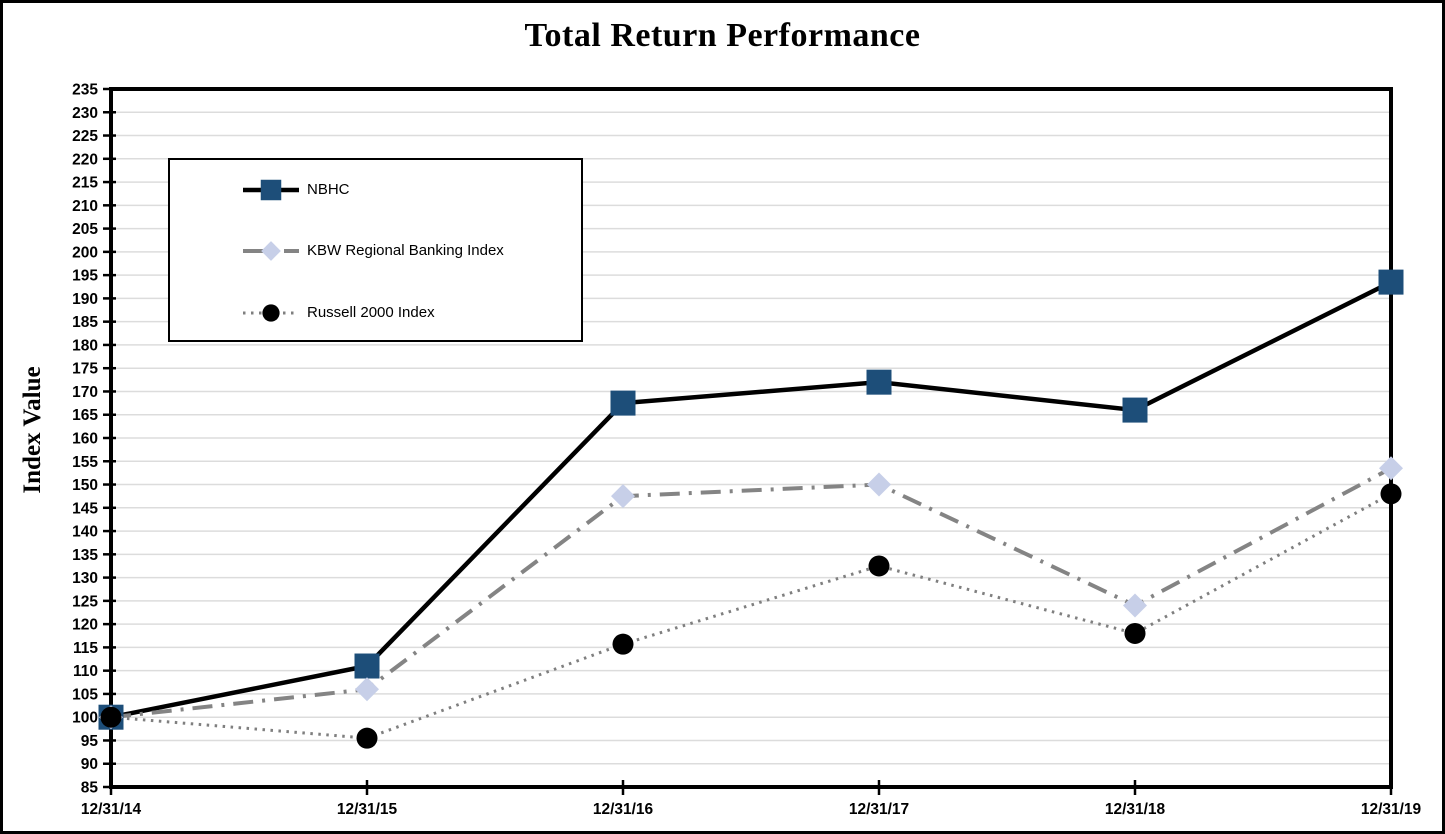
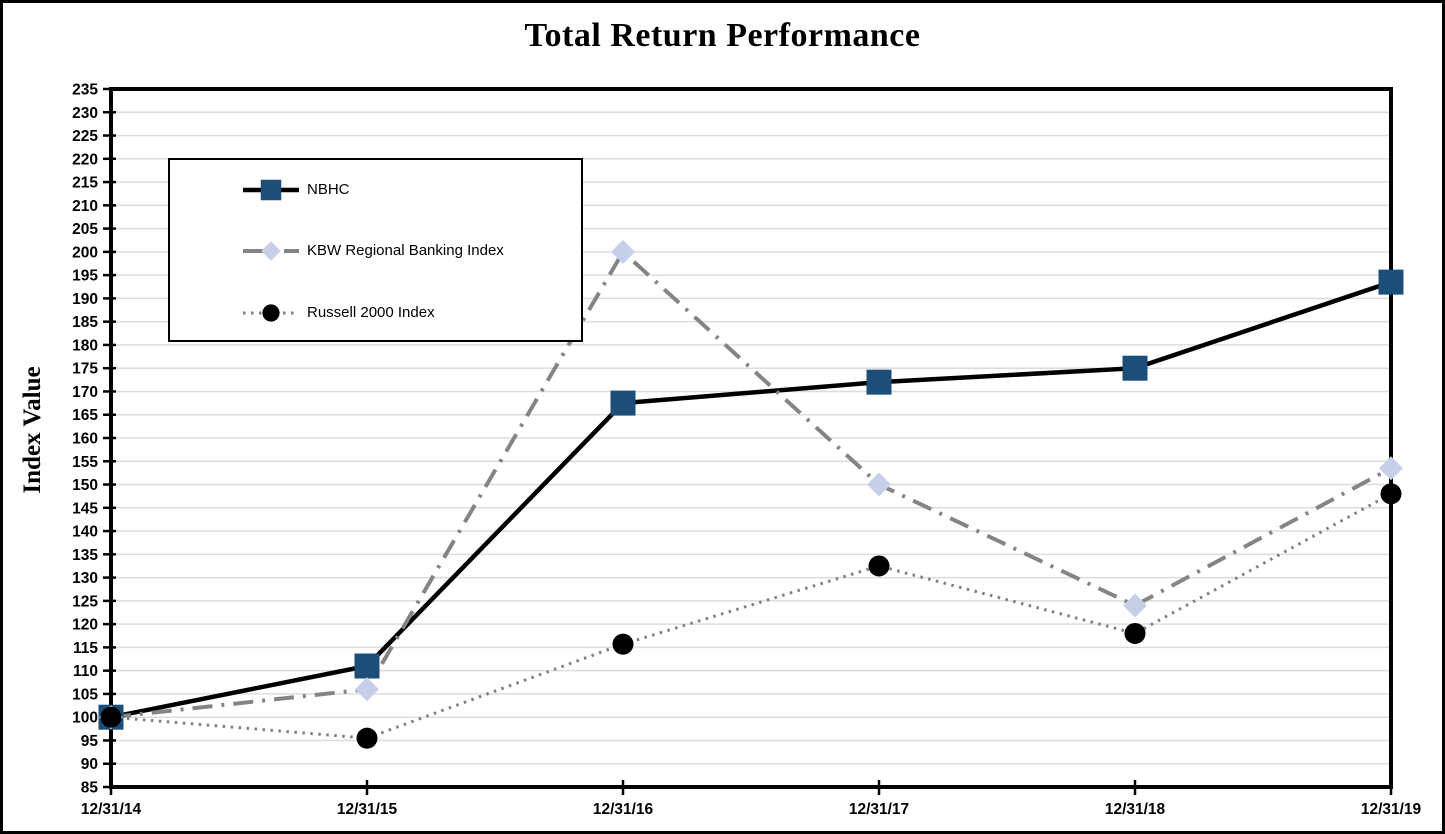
KBW Regional Banking Index/12/31/16: 148 -> 200
NBHC/12/31/18: 166 -> 175
